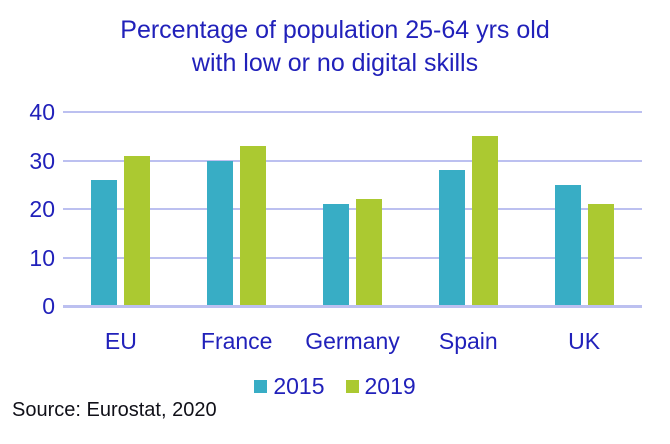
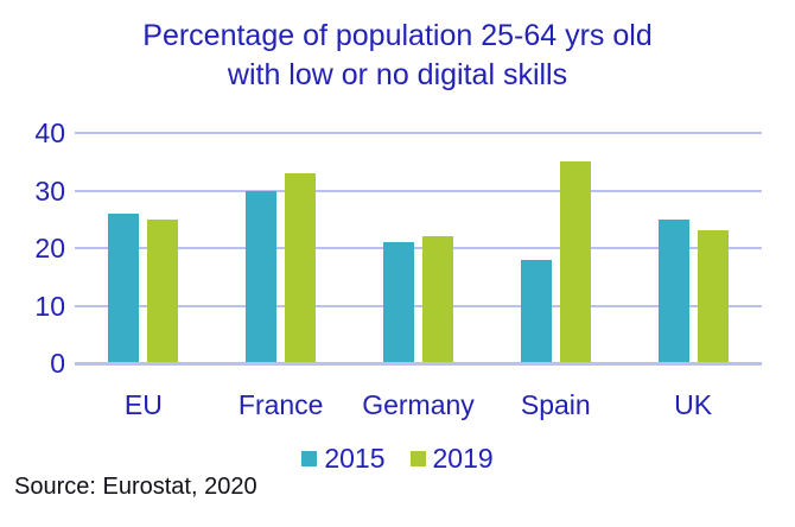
2019/EU: 31 -> 25
2015/Spain: 28 -> 18
2019/UK: 21 -> 23
